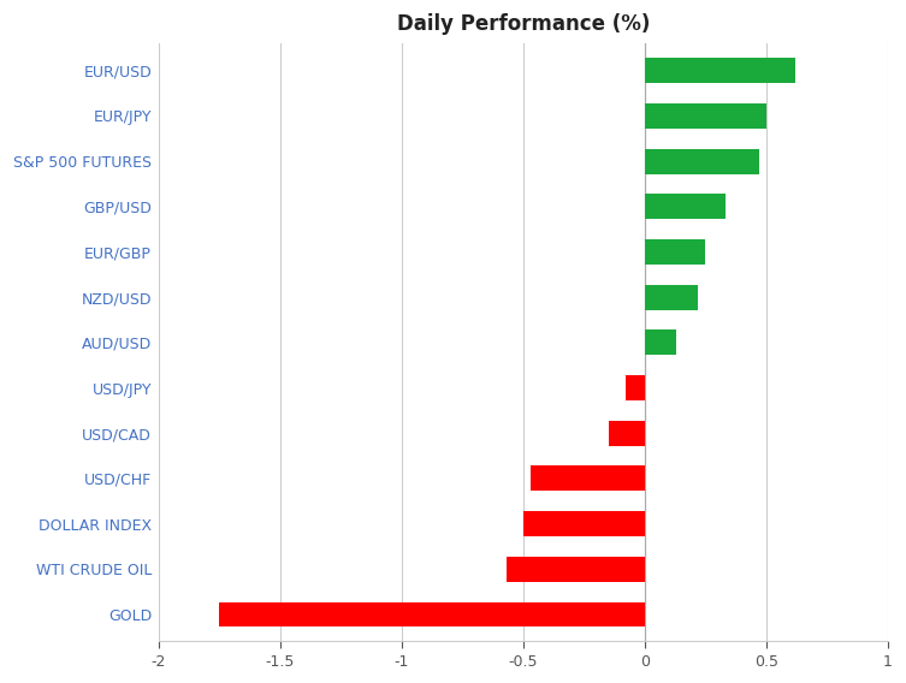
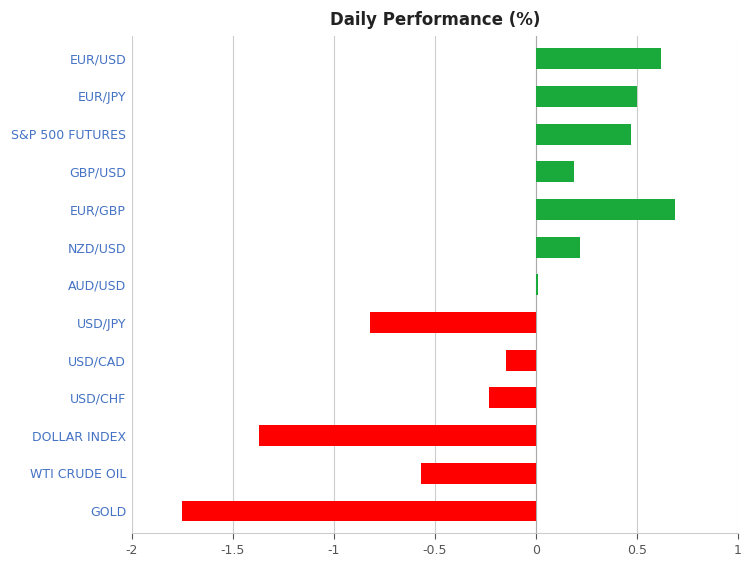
GBP/USD: 0.33 -> 0.19
EUR/GBP: 0.25 -> 0.69
AUD/USD: 0.13 -> 0.01
USD/JPY: -0.08 -> -0.82
USD/CHF: -0.47 -> -0.23
DOLLAR INDEX: -0.50 -> -1.37
